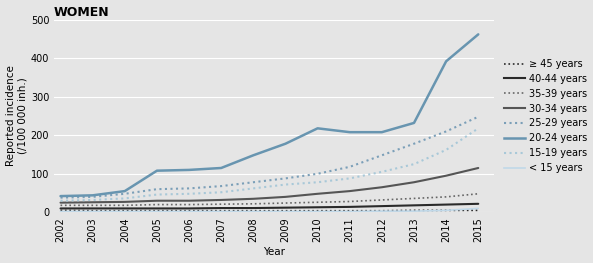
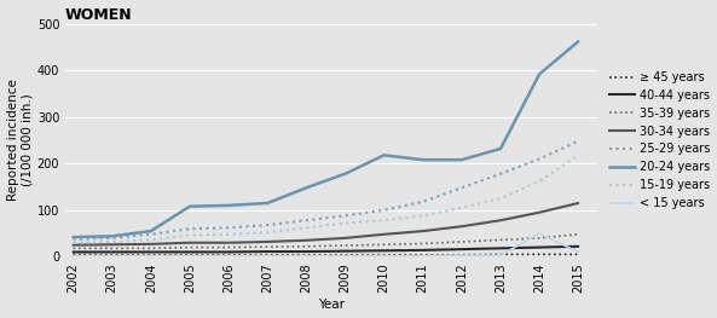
< 15 years/2014: 5 -> 50
